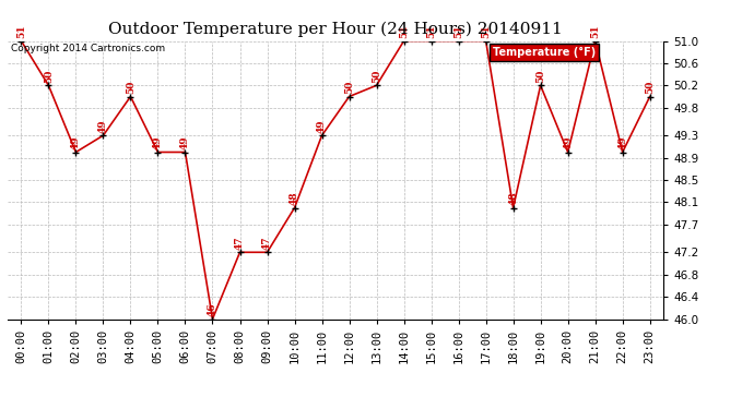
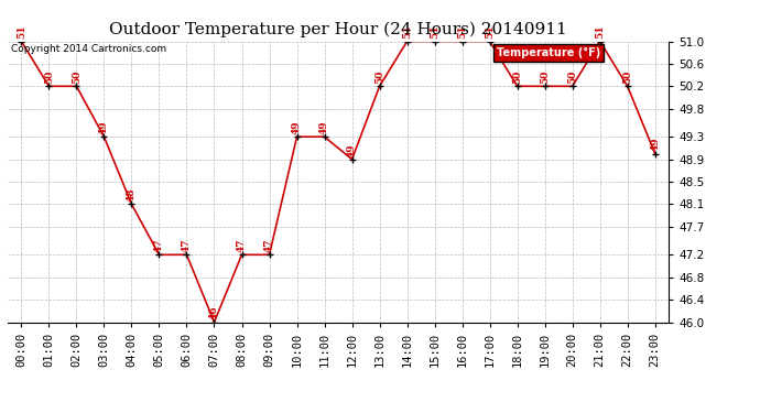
02:00: 49 -> 50
04:00: 50 -> 48
05:00: 49 -> 47
06:00: 49 -> 47
10:00: 48 -> 49
12:00: 50 -> 49
18:00: 48 -> 50
20:00: 49 -> 50
22:00: 49 -> 50
23:00: 50 -> 49
